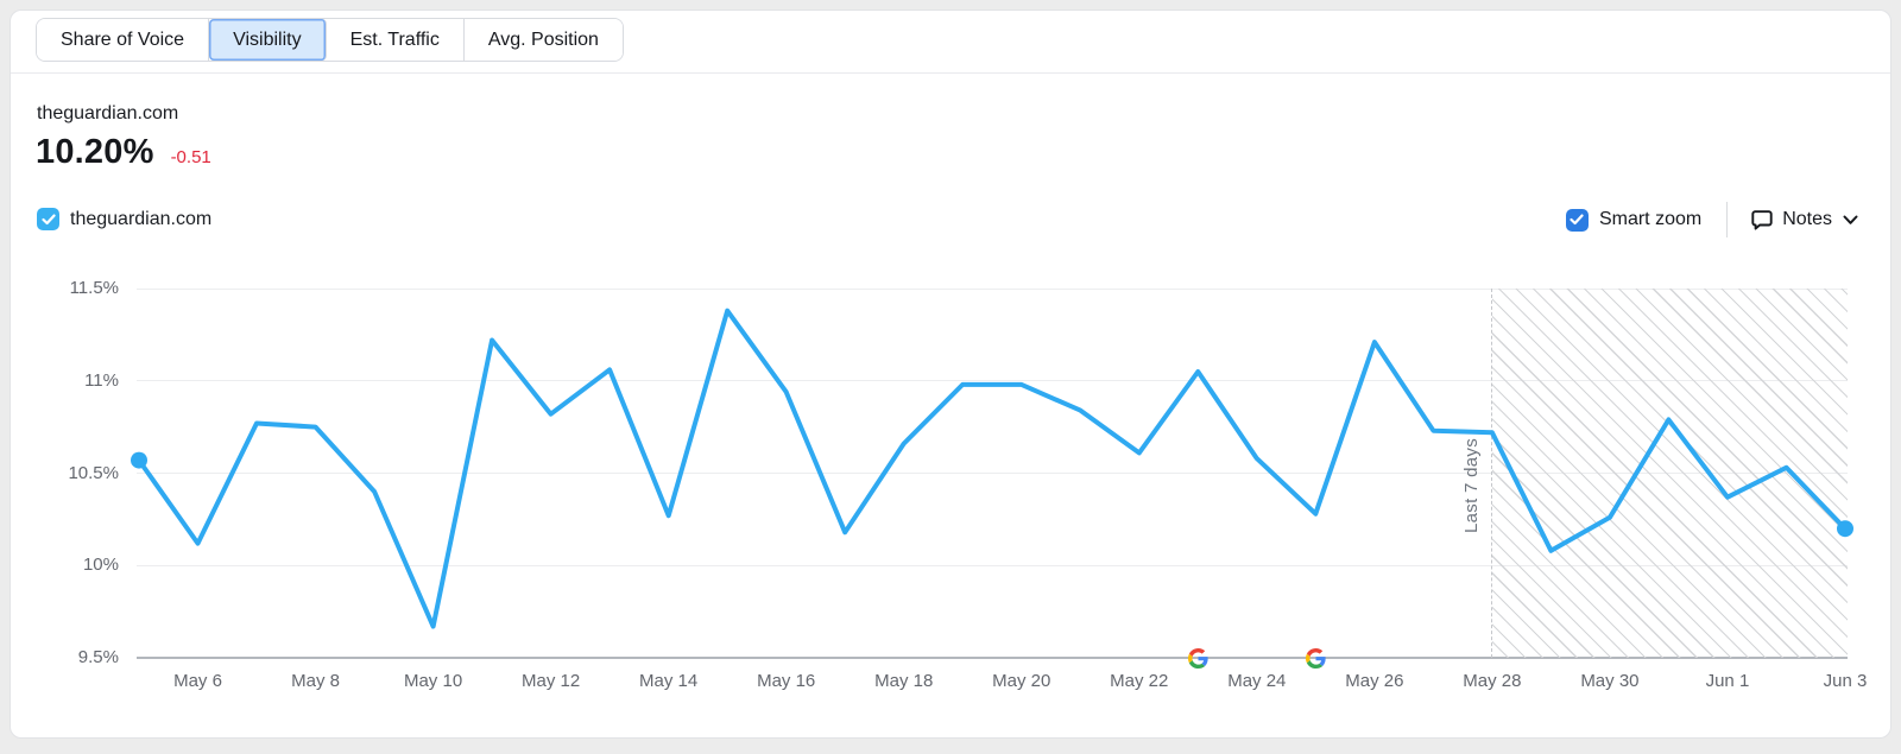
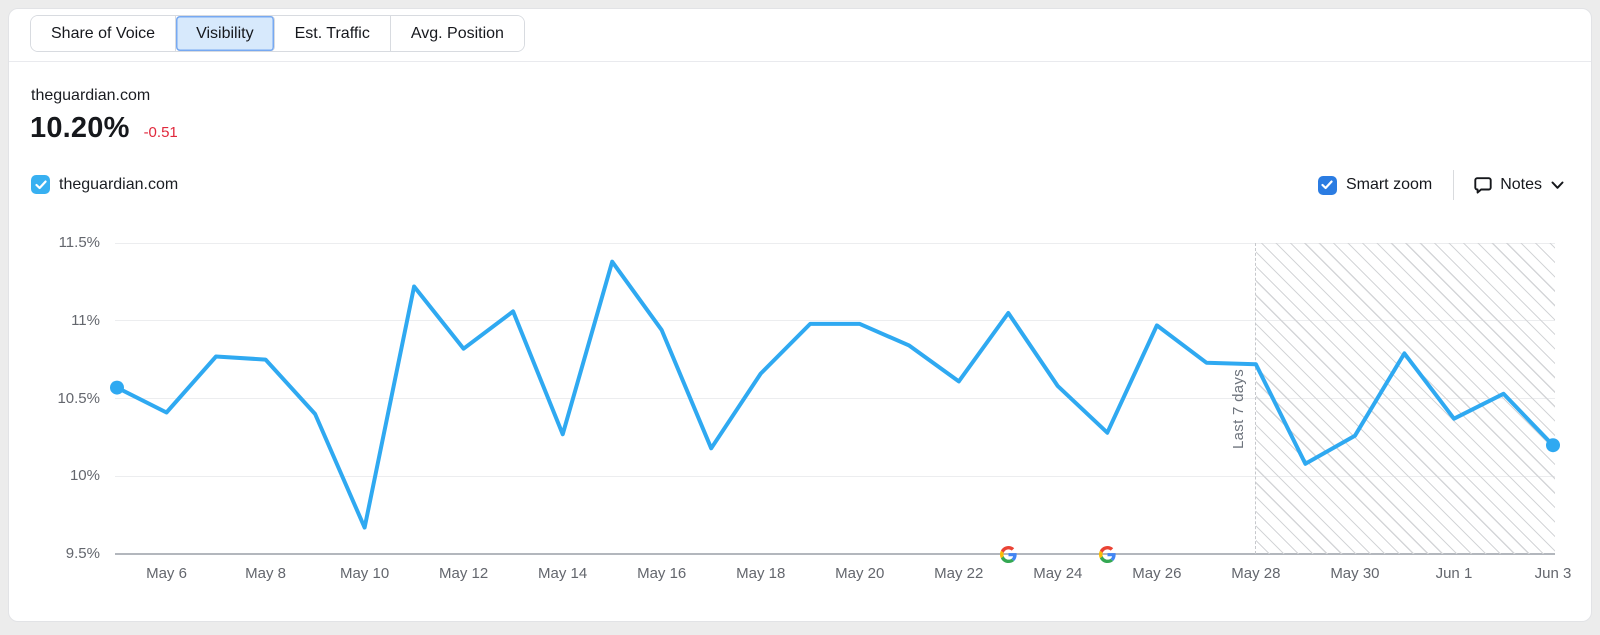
May 6: 10.12% -> 10.41%
May 26: 11.21% -> 10.97%
